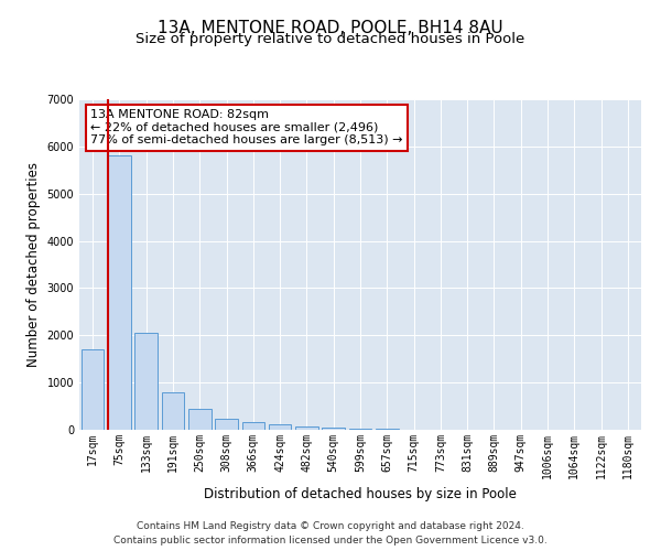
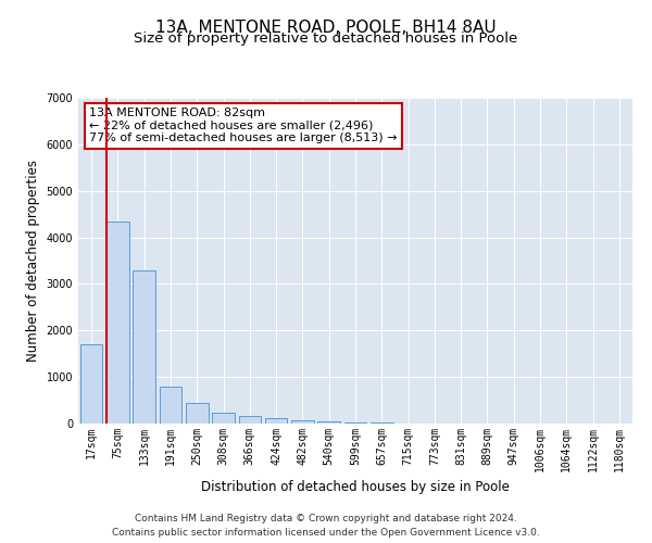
75sqm: 5800 -> 4350
133sqm: 2050 -> 3300
